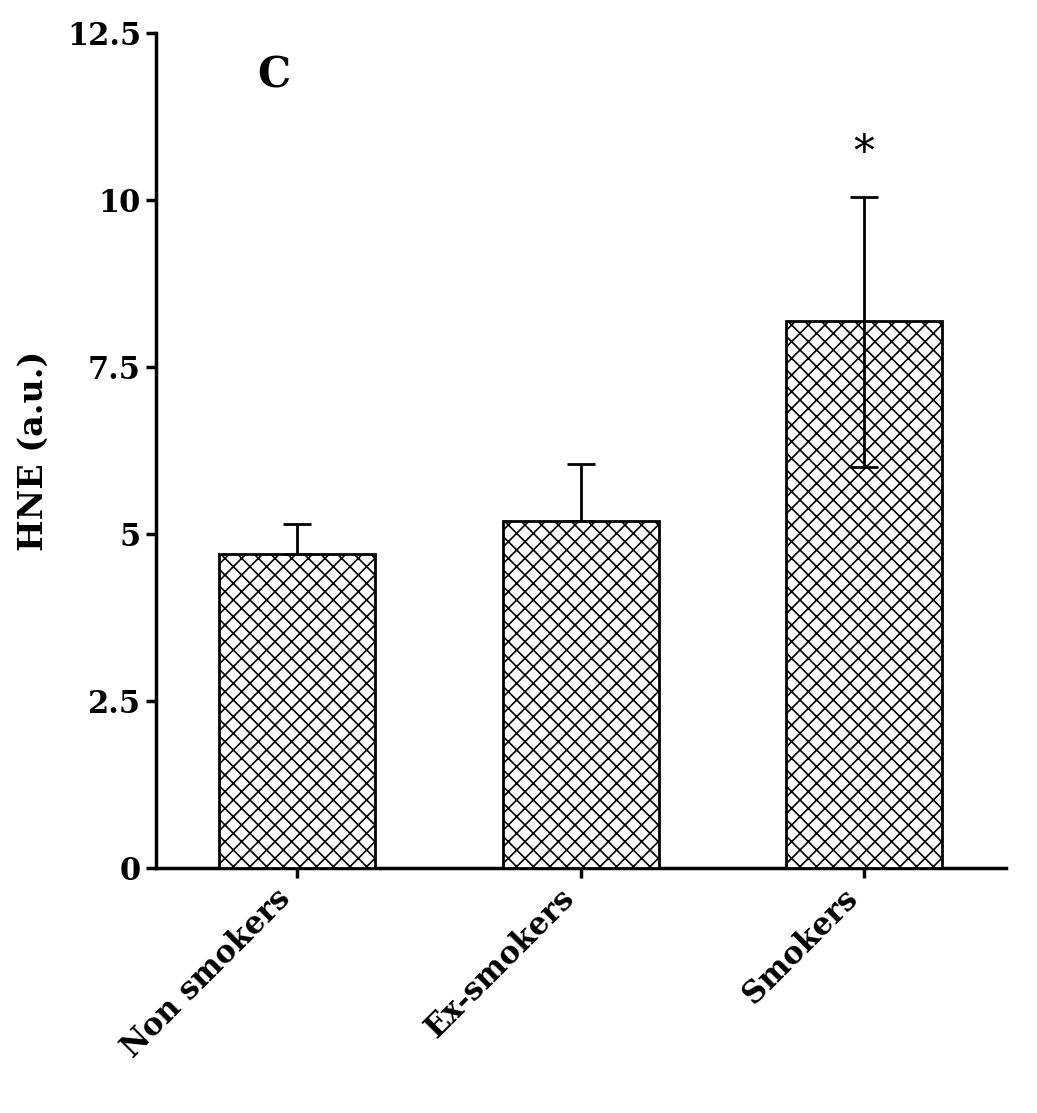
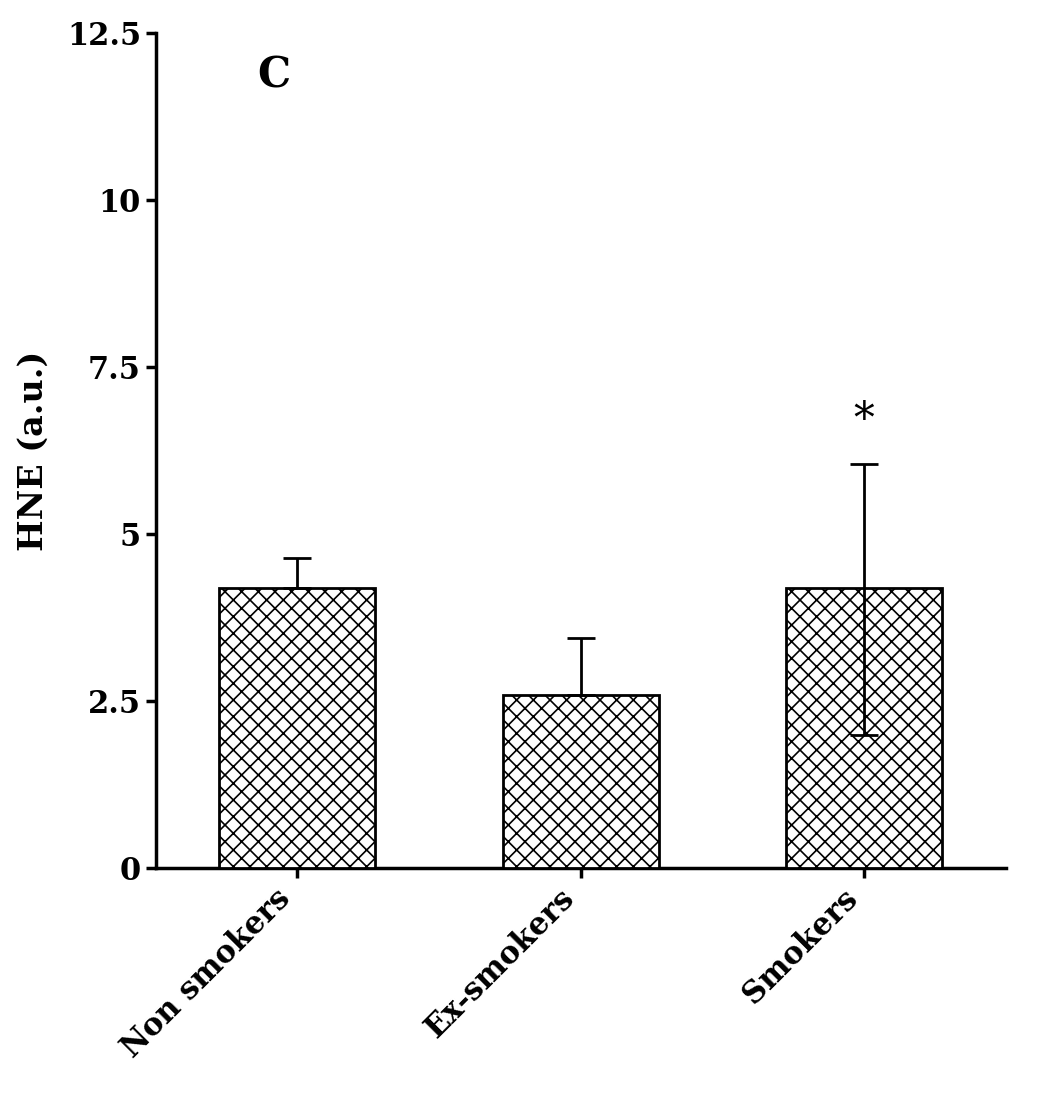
Non smokers: 4.7 -> 4.2
Ex-smokers: 5.2 -> 2.6
Smokers: 8.2 -> 4.2
